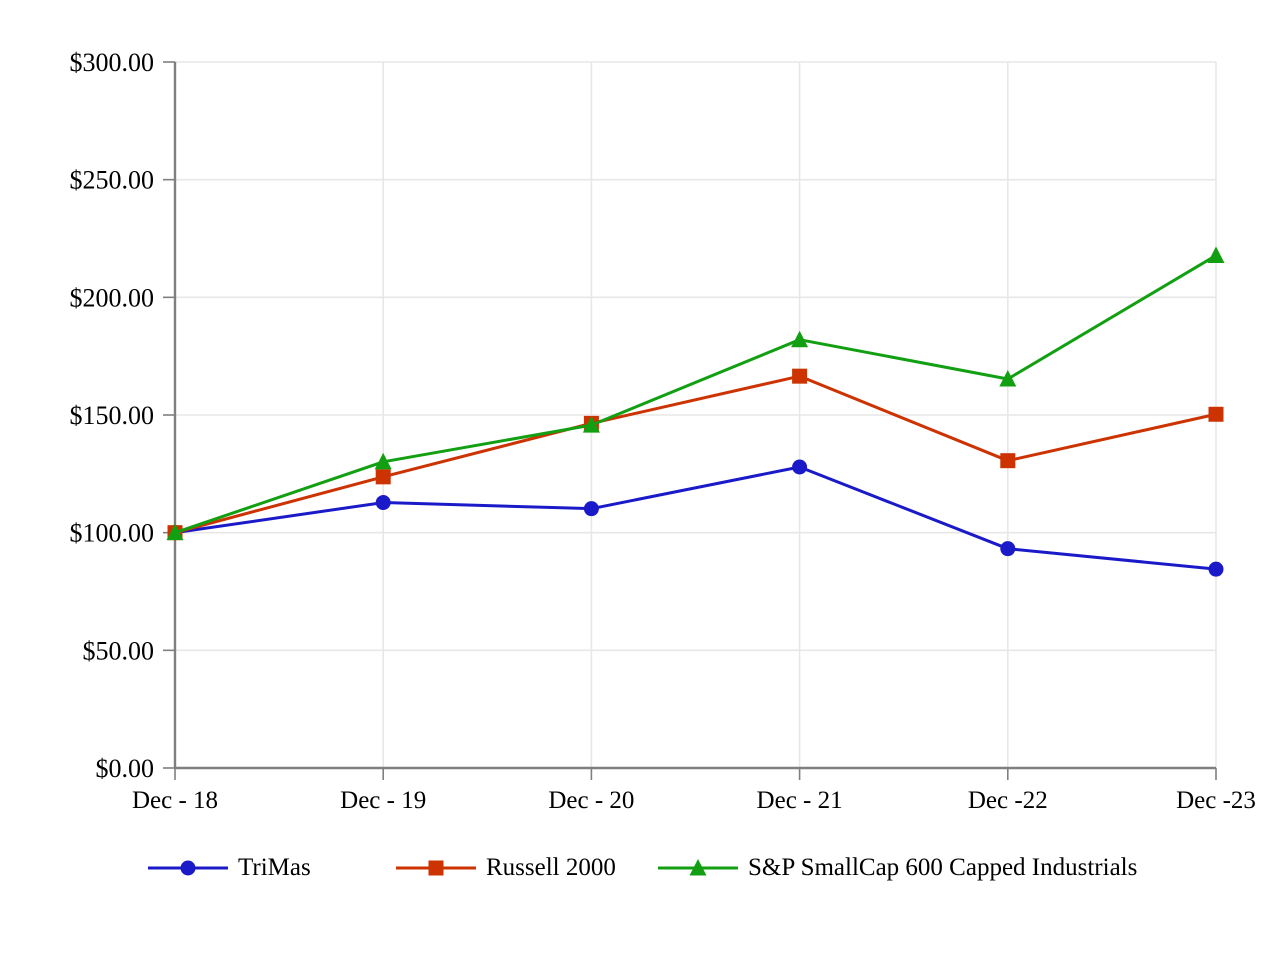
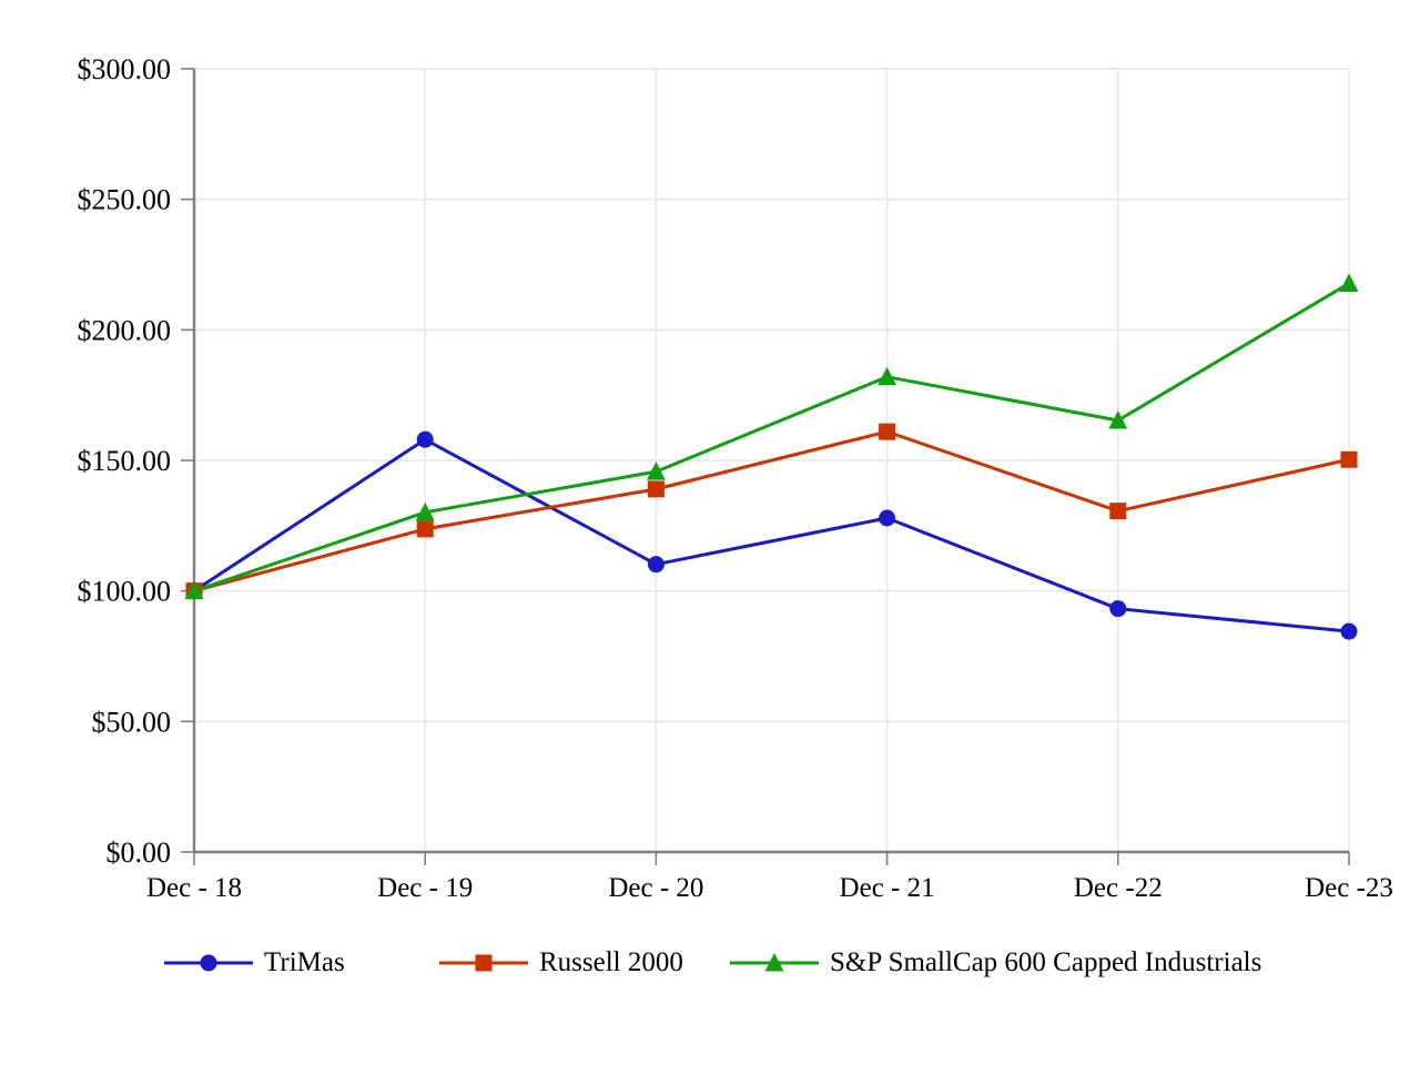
TriMas/Dec - 19: $113 -> $158
Russell 2000/Dec - 20: $146 -> $139
Russell 2000/Dec - 21: $166 -> $161
